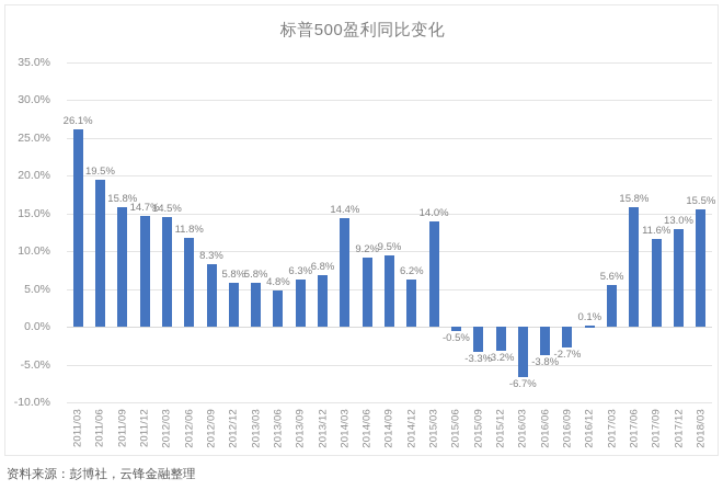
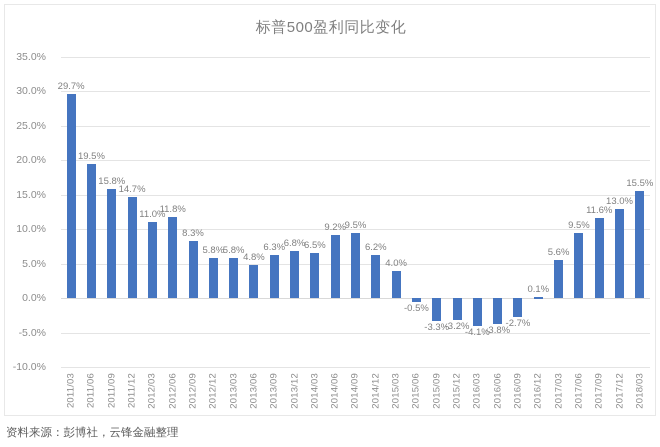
2011/03: 26.1% -> 29.7%
2012/03: 14.5% -> 11.0%
2014/03: 14.4% -> 6.5%
2015/03: 14.0% -> 4.0%
2016/03: -6.7% -> -4.1%
2017/06: 15.8% -> 9.5%
